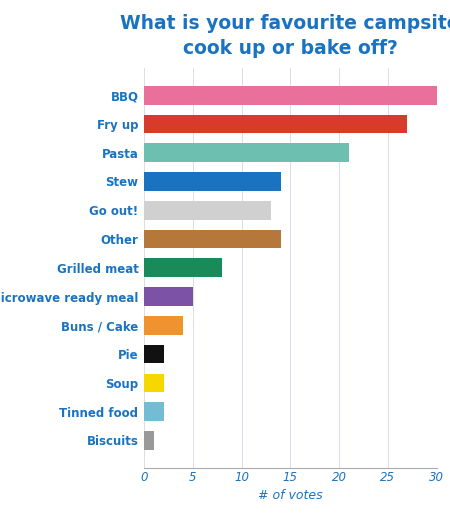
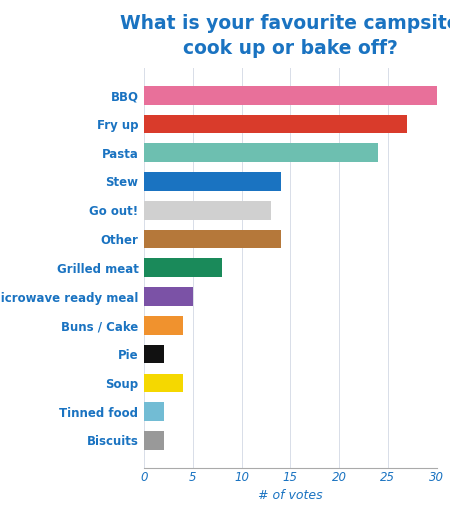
Pasta: 21 -> 24
Soup: 2 -> 4
Biscuits: 1 -> 2
